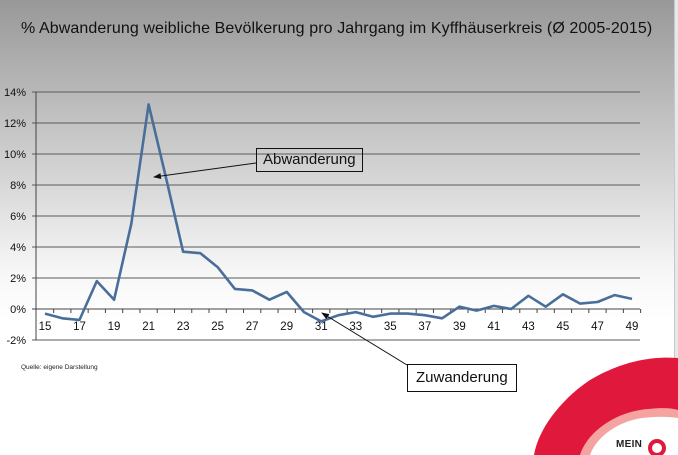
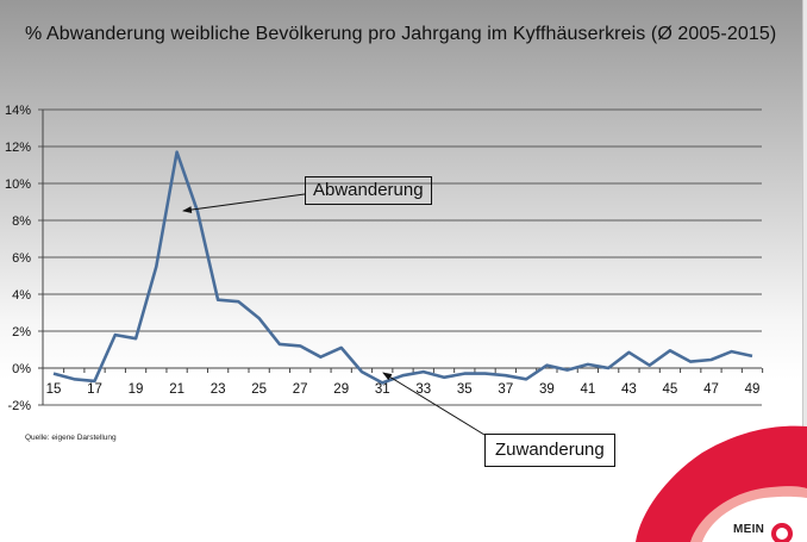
19: 0.6% -> 1.6%
21: 13.2% -> 11.7%
